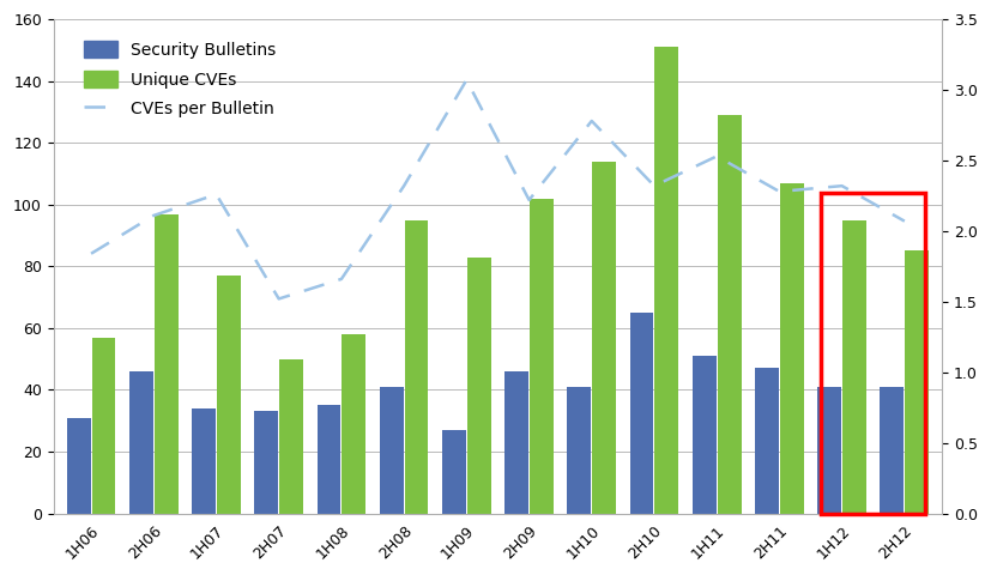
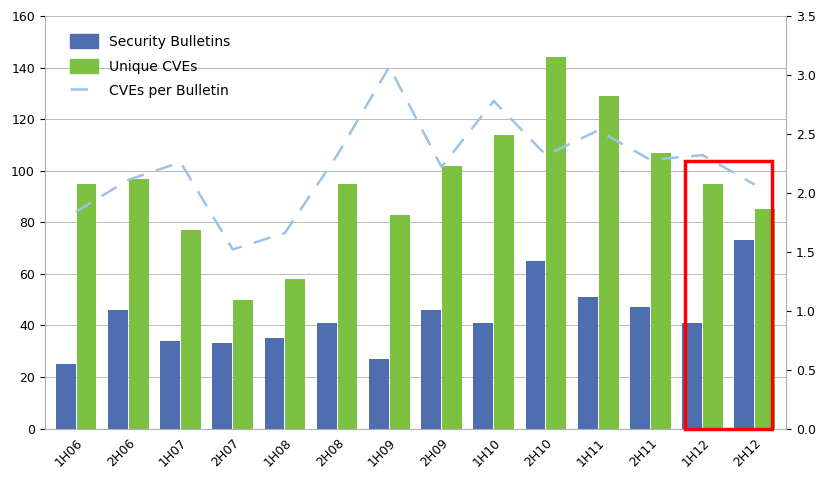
Security Bulletins/1H06: 31 -> 25
Unique CVEs/1H06: 57 -> 95
Unique CVEs/2H10: 151 -> 144
Security Bulletins/2H12: 41 -> 73
